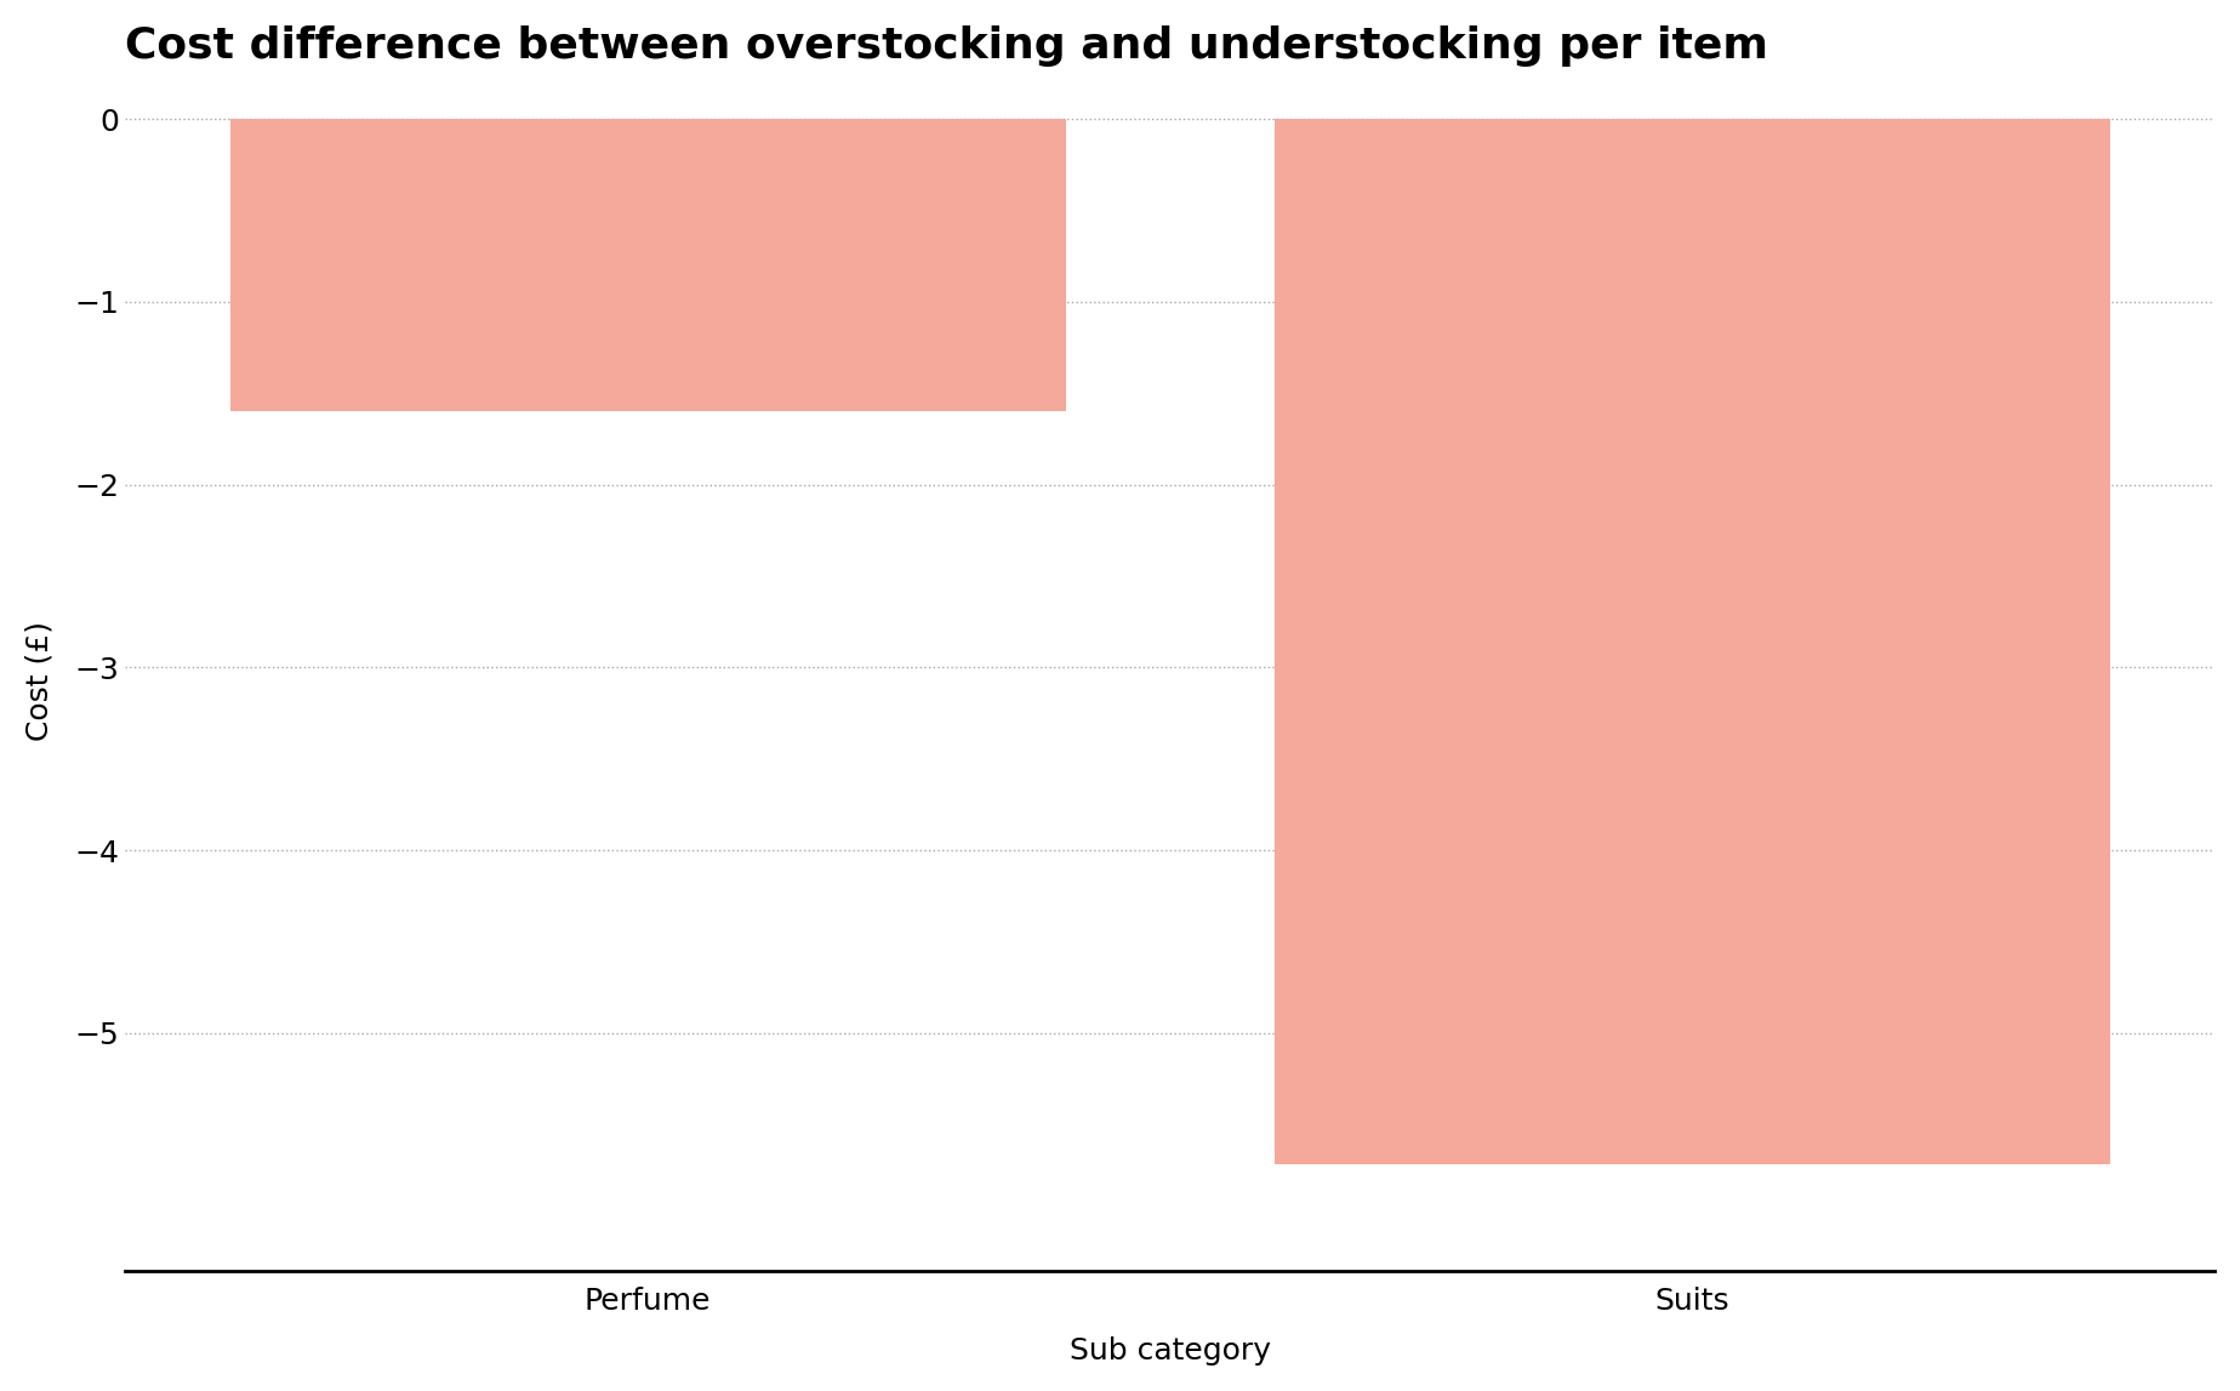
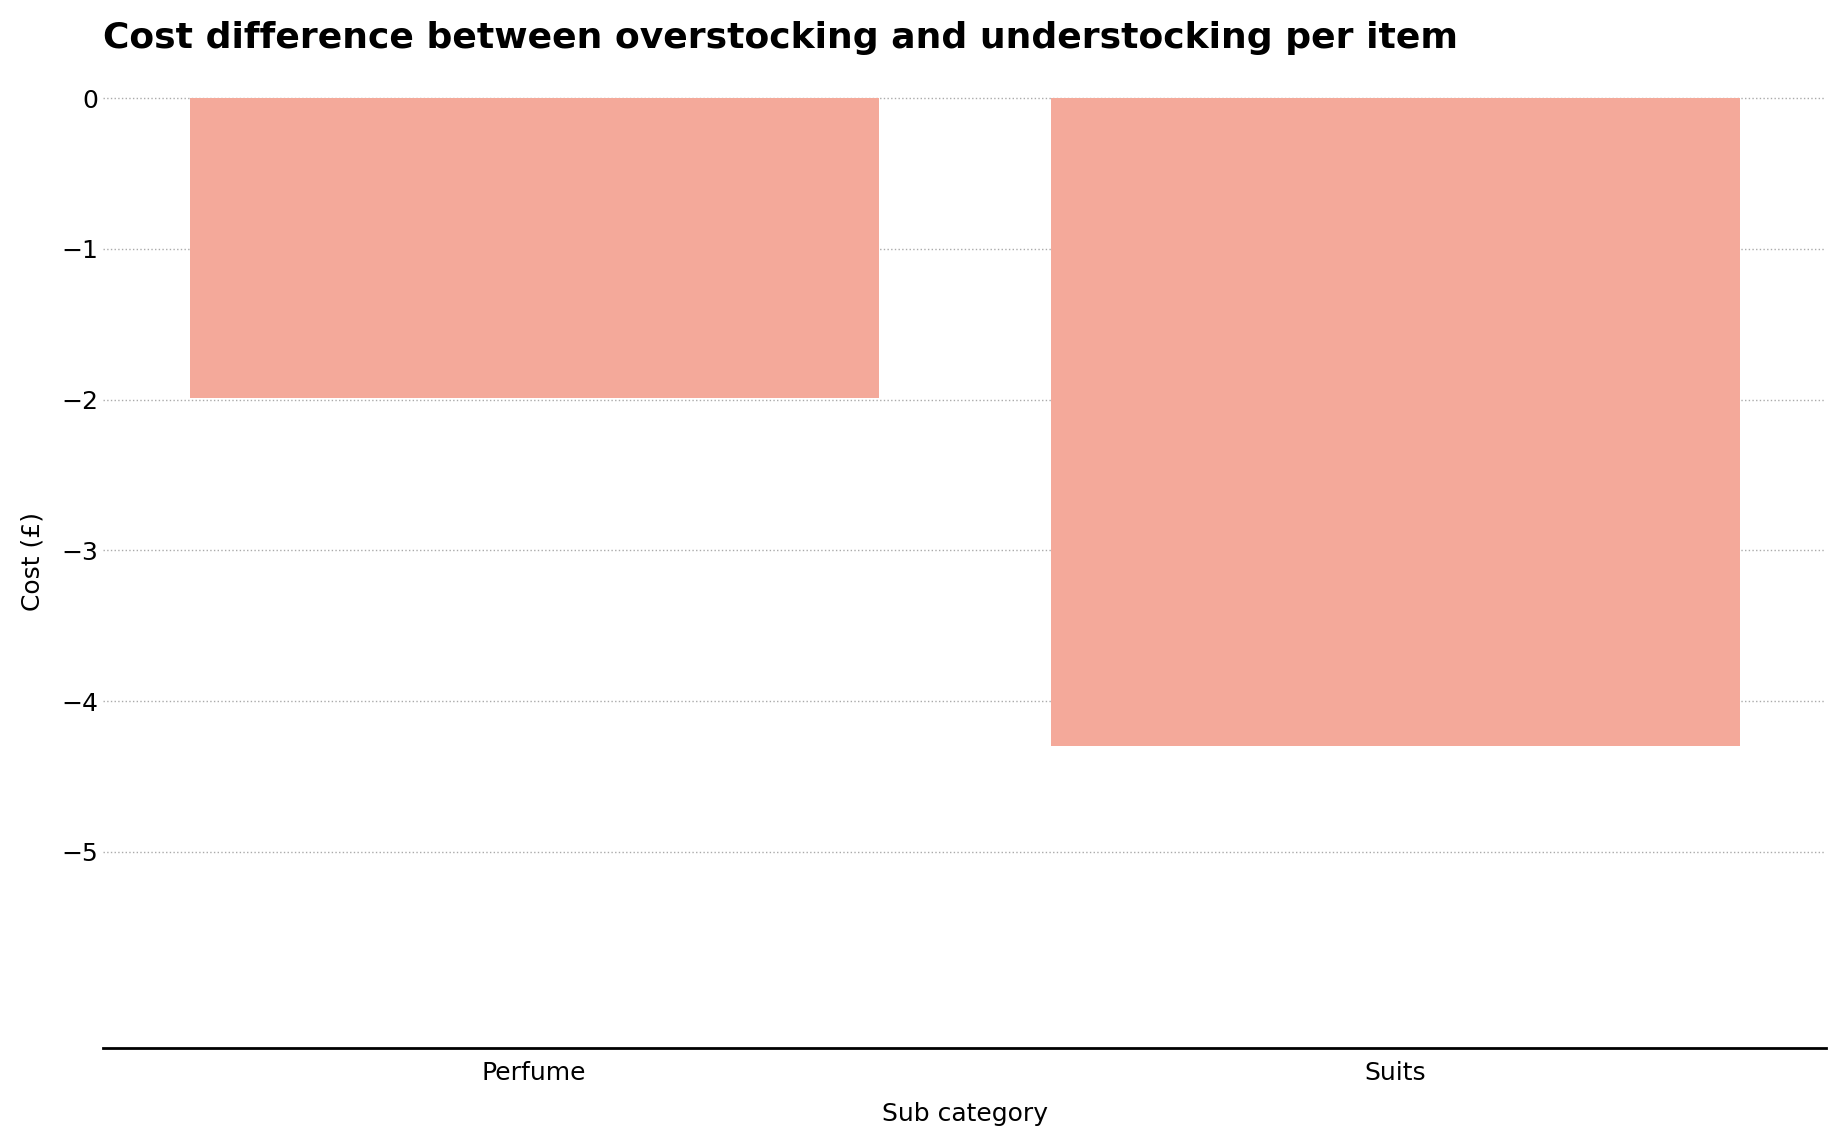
Perfume: -1.60 -> -1.99
Suits: -5.72 -> -4.30
